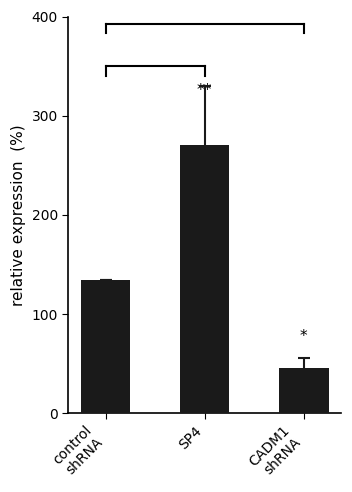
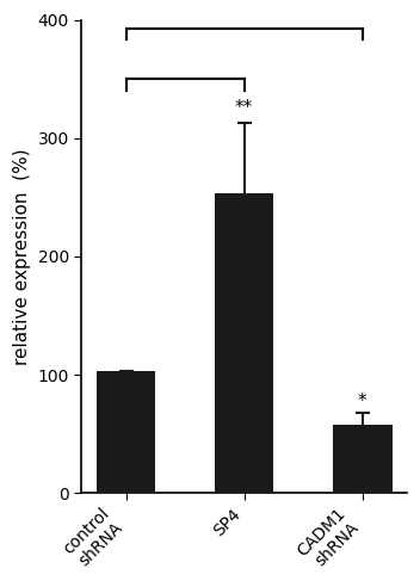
control shRNA: 134 -> 103
SP4: 270 -> 253
CADM1 shRNA: 46 -> 58
